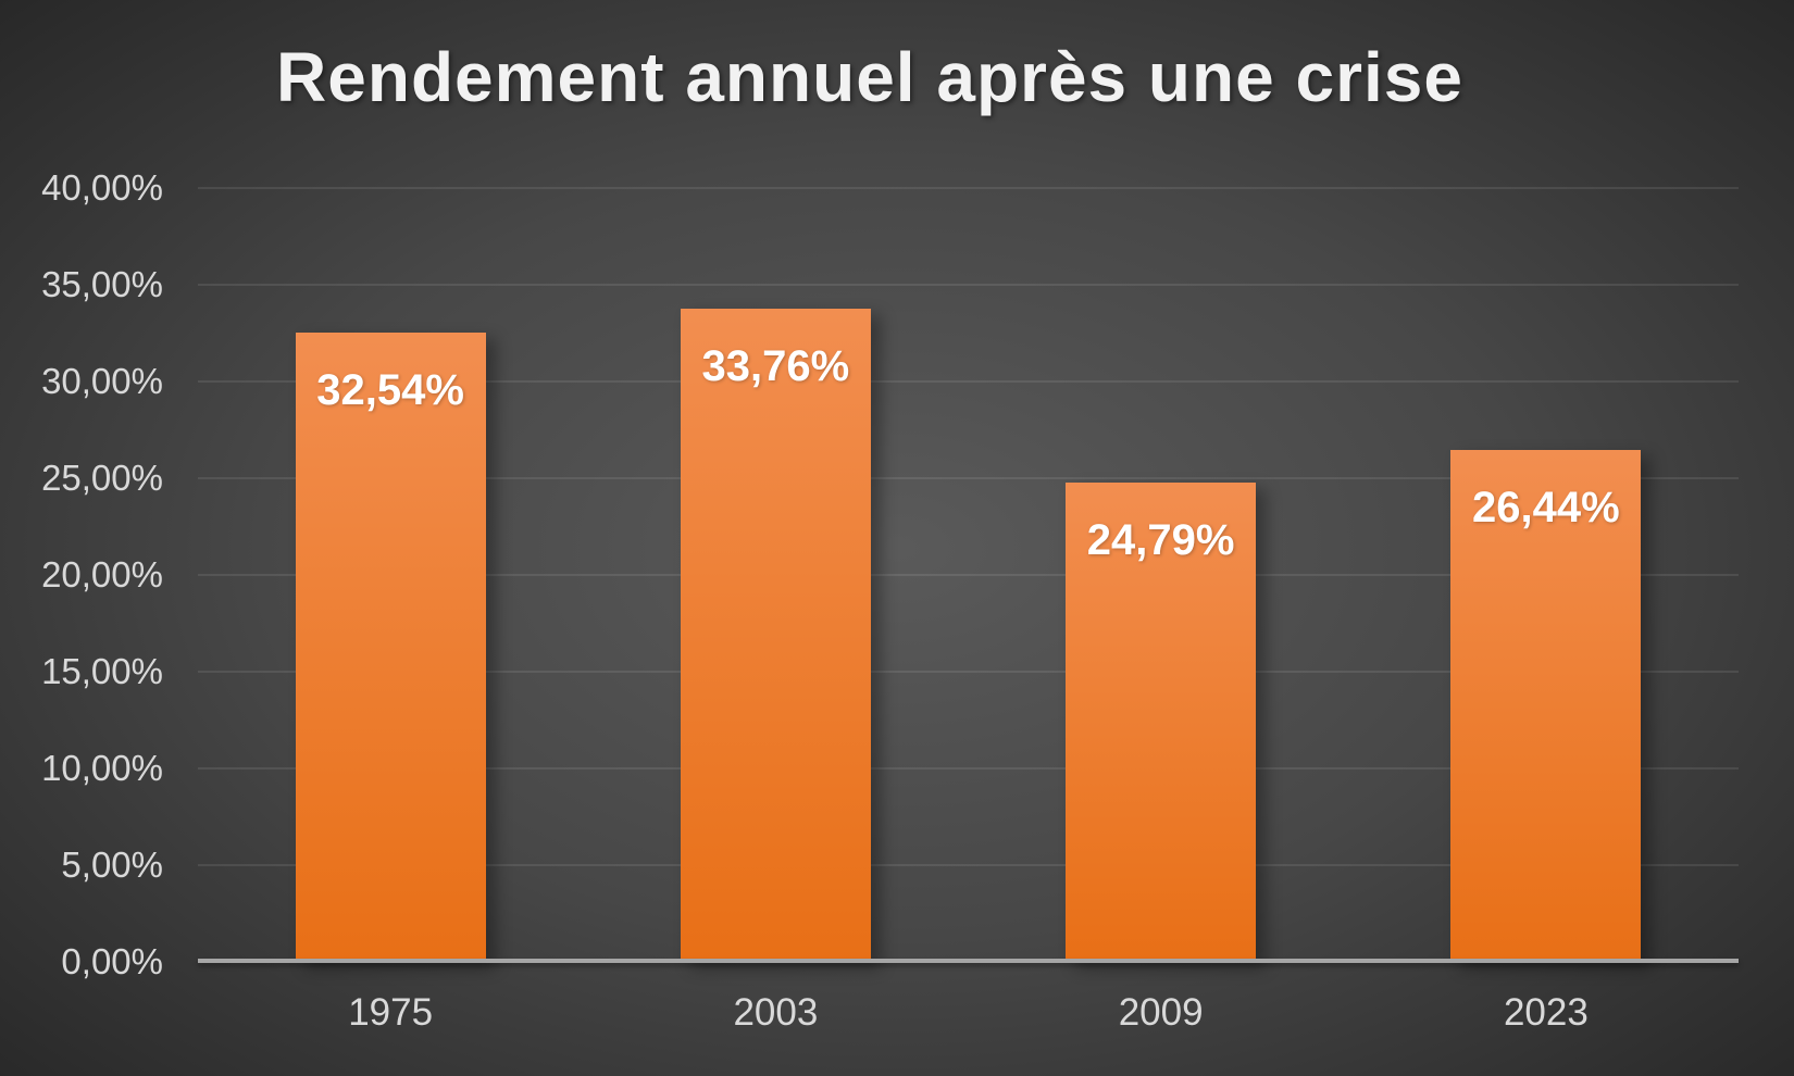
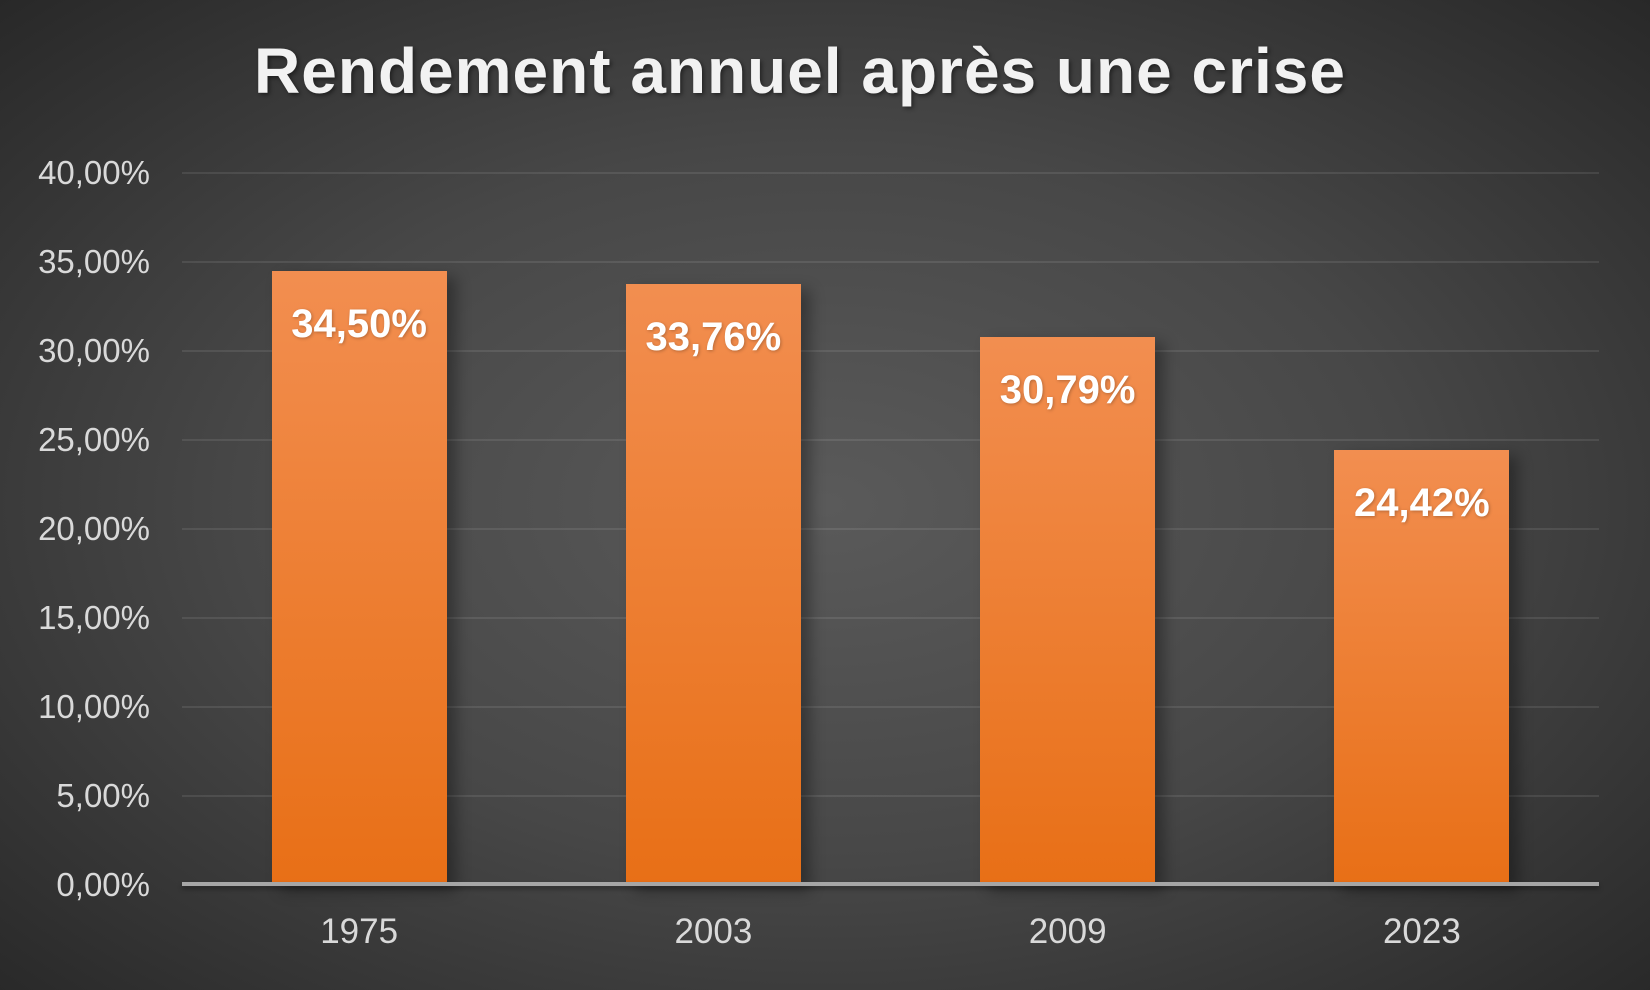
1975: 32,54% -> 34,50%
2009: 24,79% -> 30,79%
2023: 26,44% -> 24,42%
